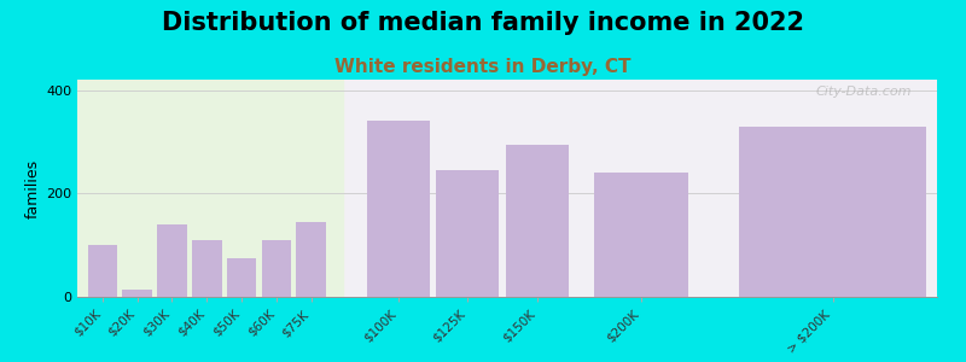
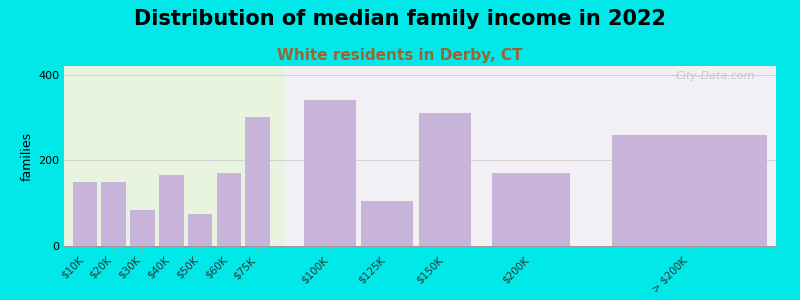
$10K: 100 -> 150
$20K: 15 -> 150
$30K: 140 -> 85
$40K: 110 -> 165
$60K: 110 -> 170
$75K: 145 -> 300
$125K: 245 -> 105
$150K: 295 -> 310
$200K: 240 -> 170
> $200K: 330 -> 260
